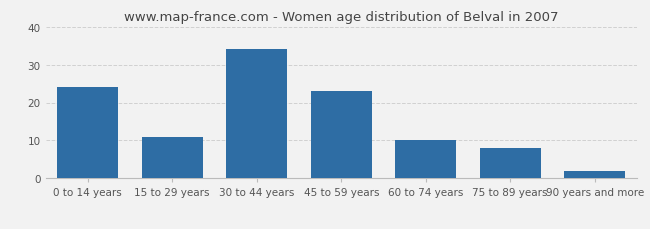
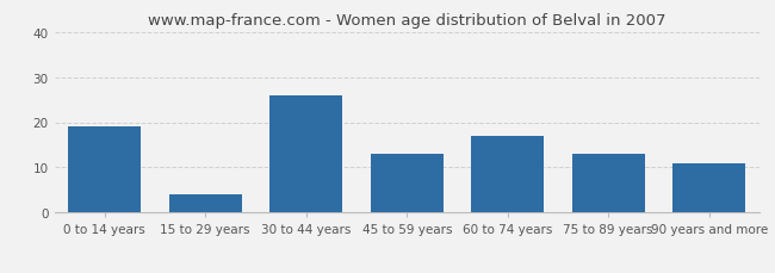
0 to 14 years: 24 -> 19
15 to 29 years: 11 -> 4
30 to 44 years: 34 -> 26
45 to 59 years: 23 -> 13
60 to 74 years: 10 -> 17
75 to 89 years: 8 -> 13
90 years and more: 2 -> 11
